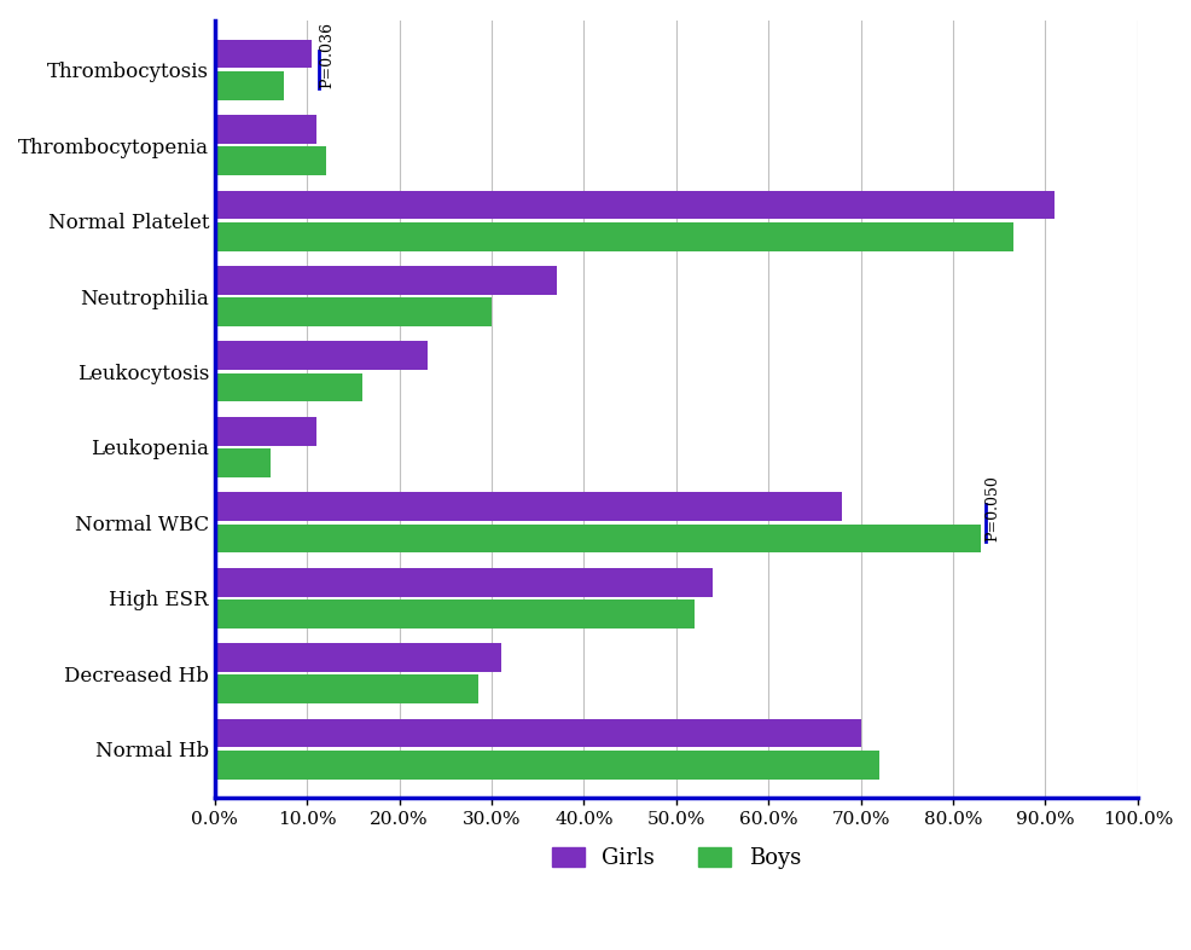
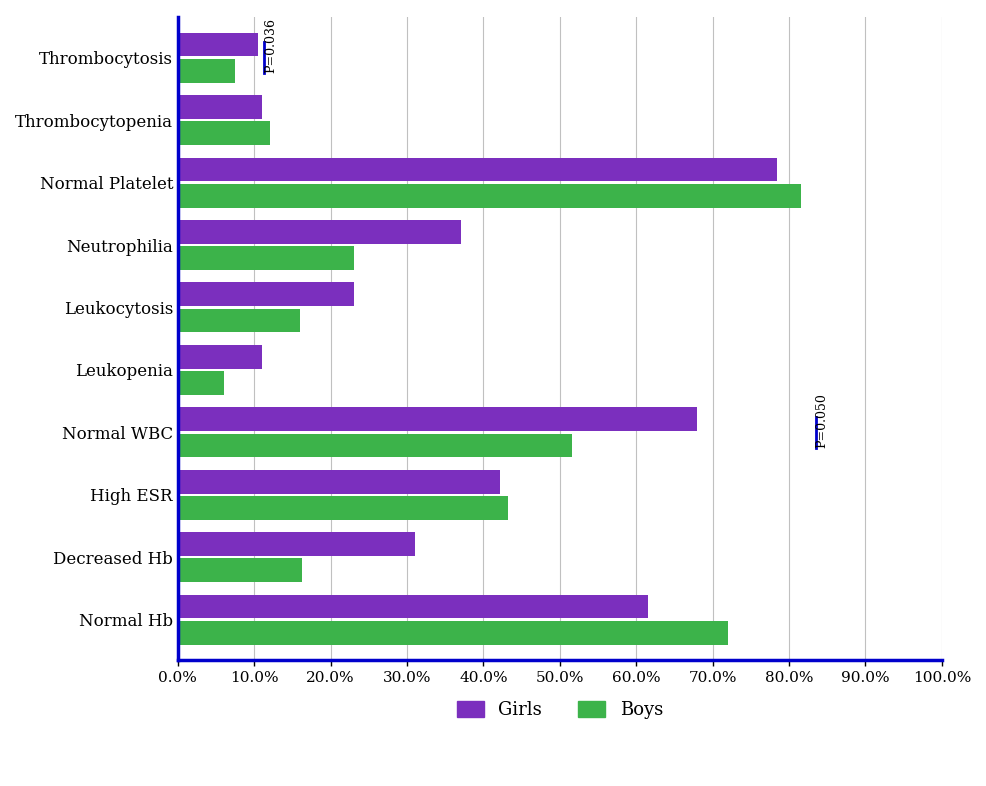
Girls/Normal Platelet: 91.0% -> 78.4%
Boys/Normal Platelet: 86.5% -> 81.6%
Boys/Neutrophilia: 30.0% -> 23.0%
Boys/Normal WBC: 83.0% -> 51.6%
Girls/High ESR: 54.0% -> 42.2%
Boys/High ESR: 52.0% -> 43.2%
Boys/Decreased Hb: 28.5% -> 16.2%
Girls/Normal Hb: 70.0% -> 61.6%
